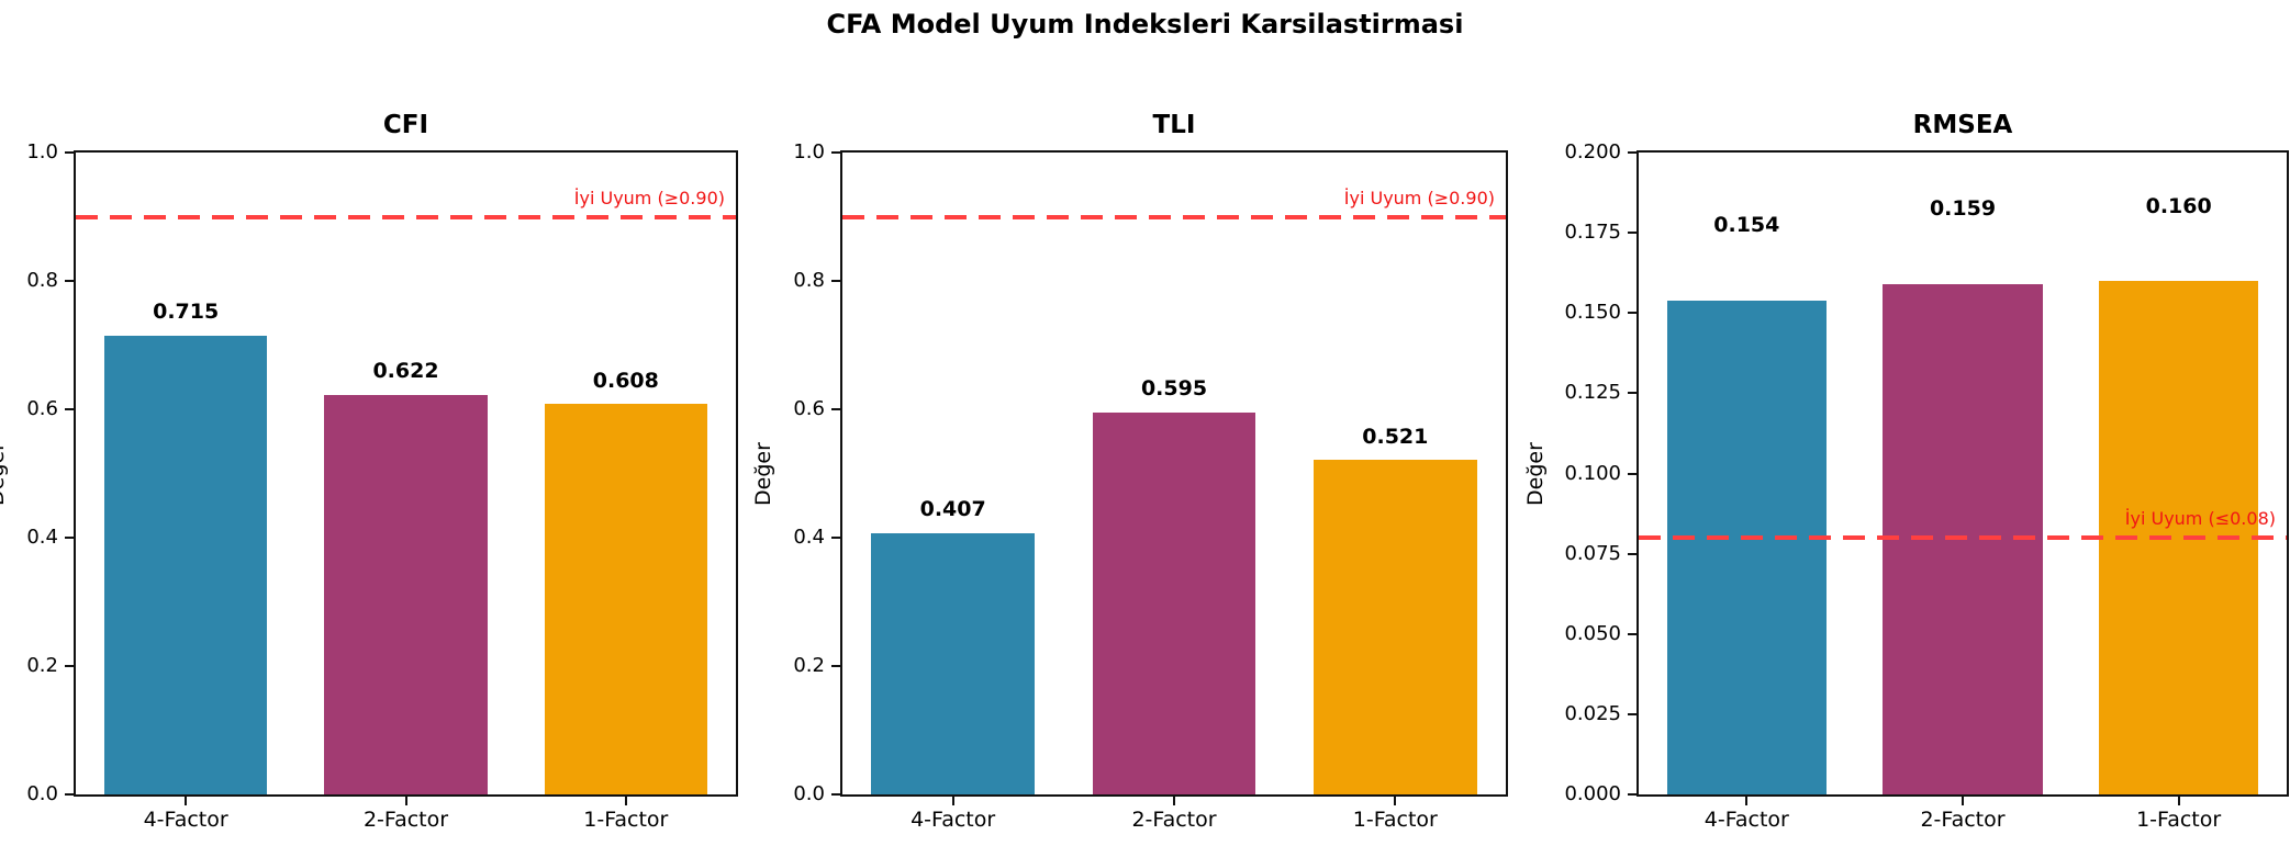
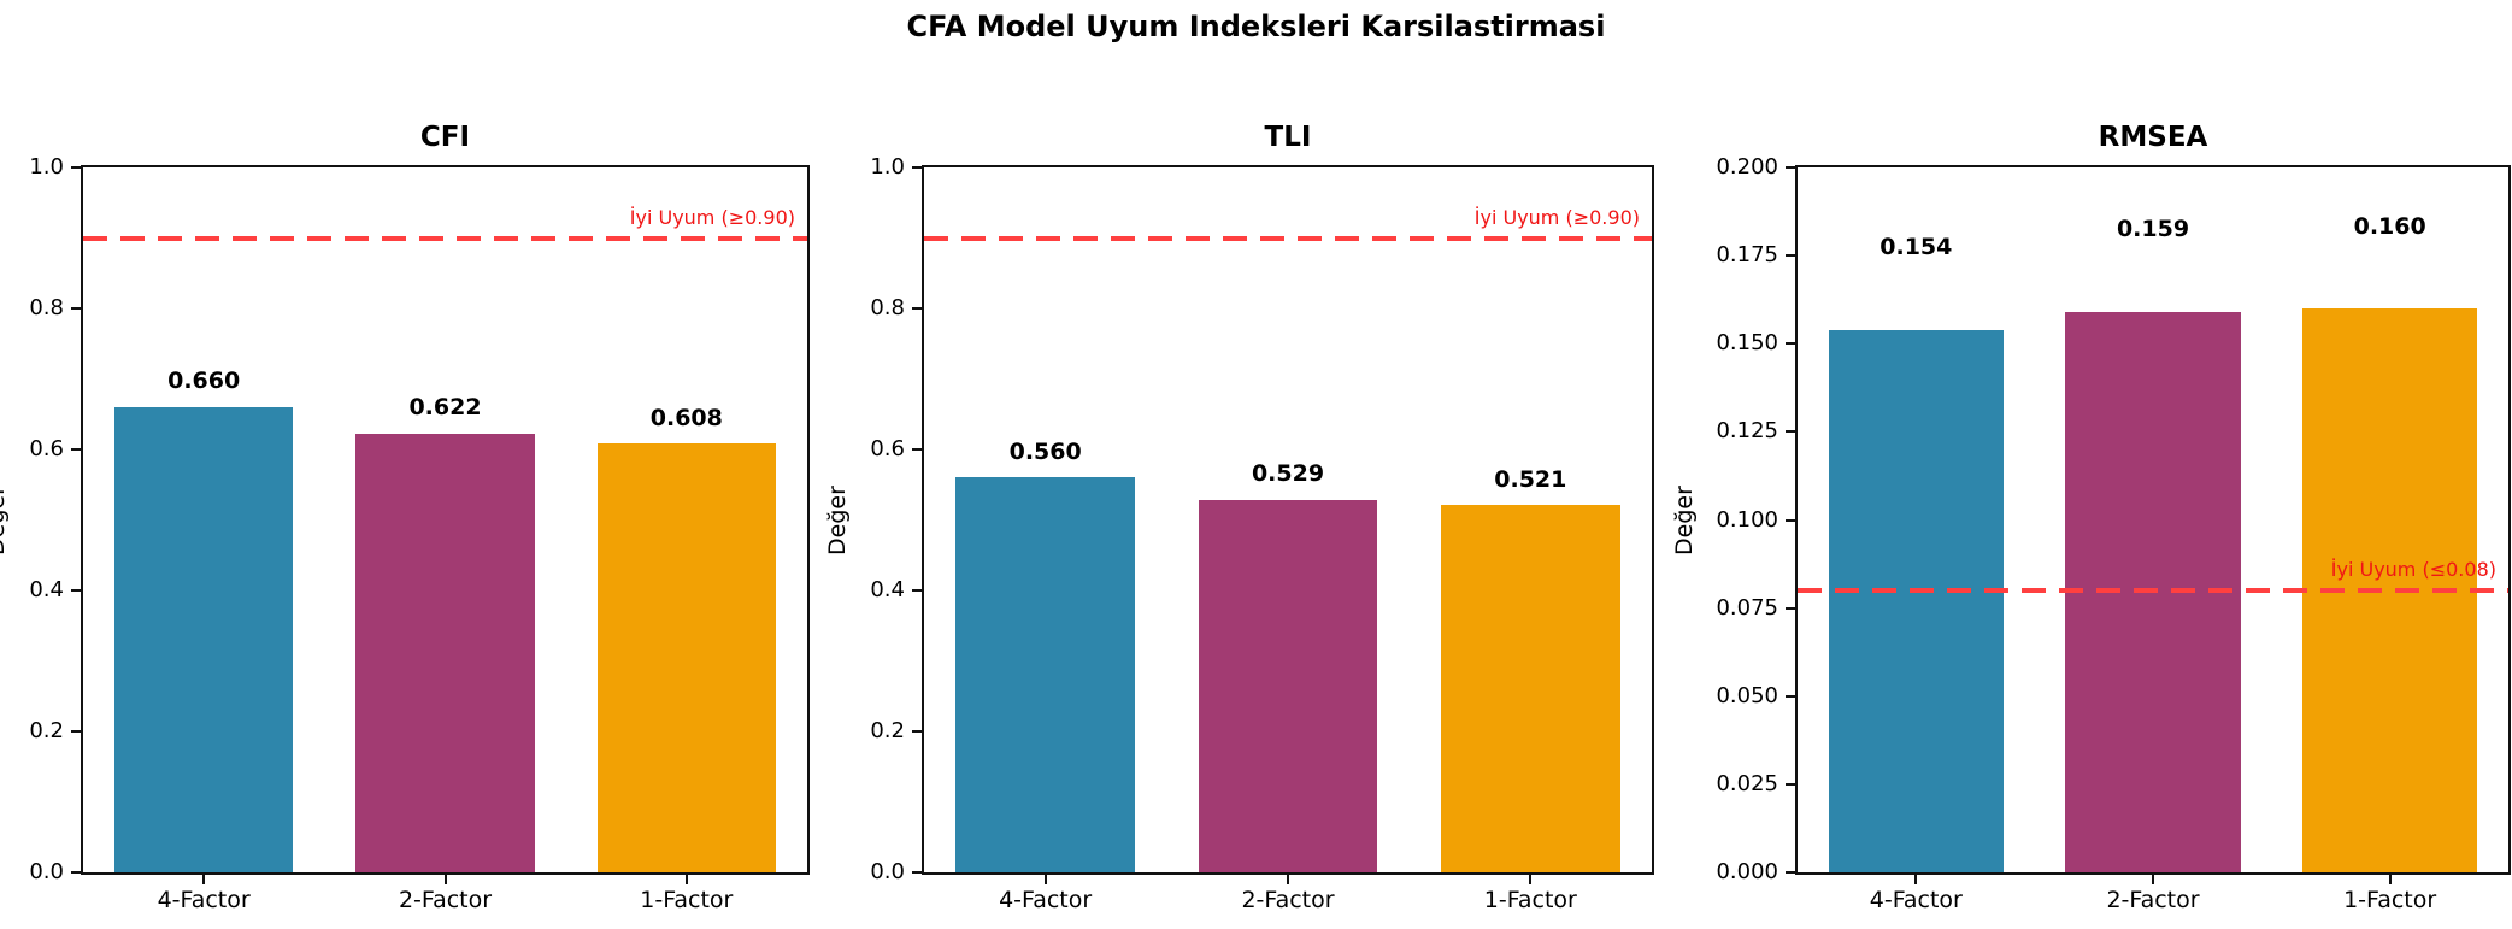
CFI/4-Factor: 0.715 -> 0.660
TLI/4-Factor: 0.407 -> 0.560
TLI/2-Factor: 0.595 -> 0.529
